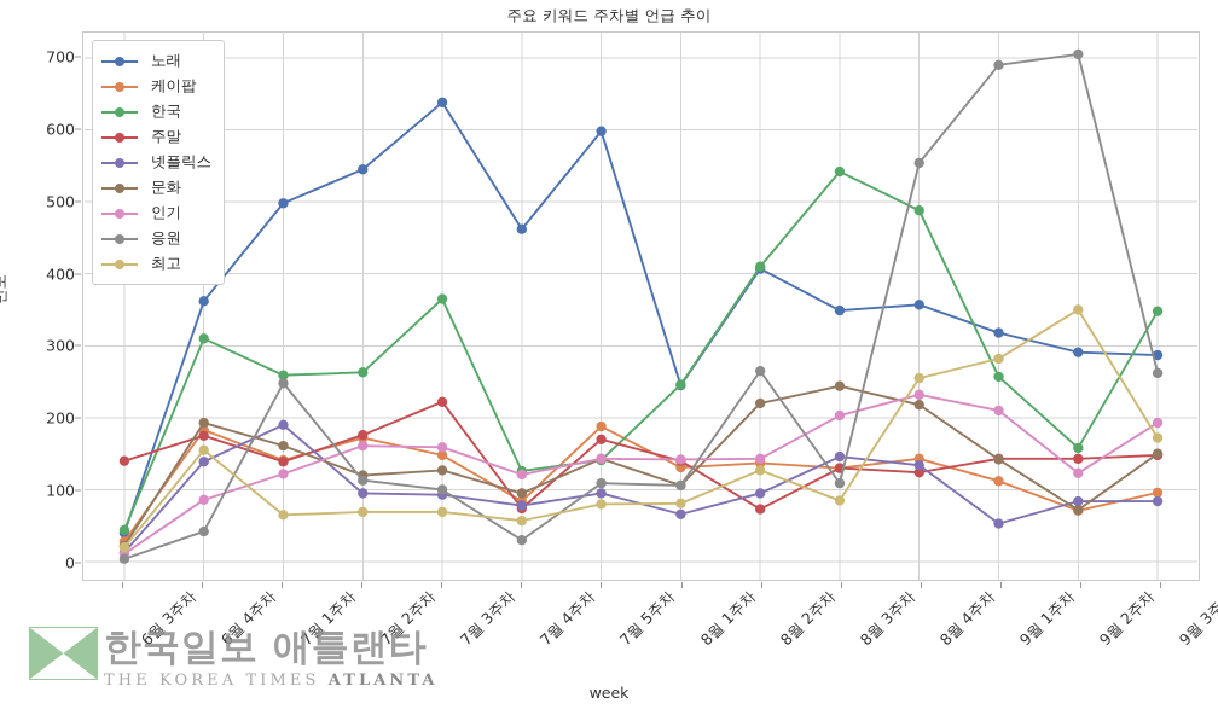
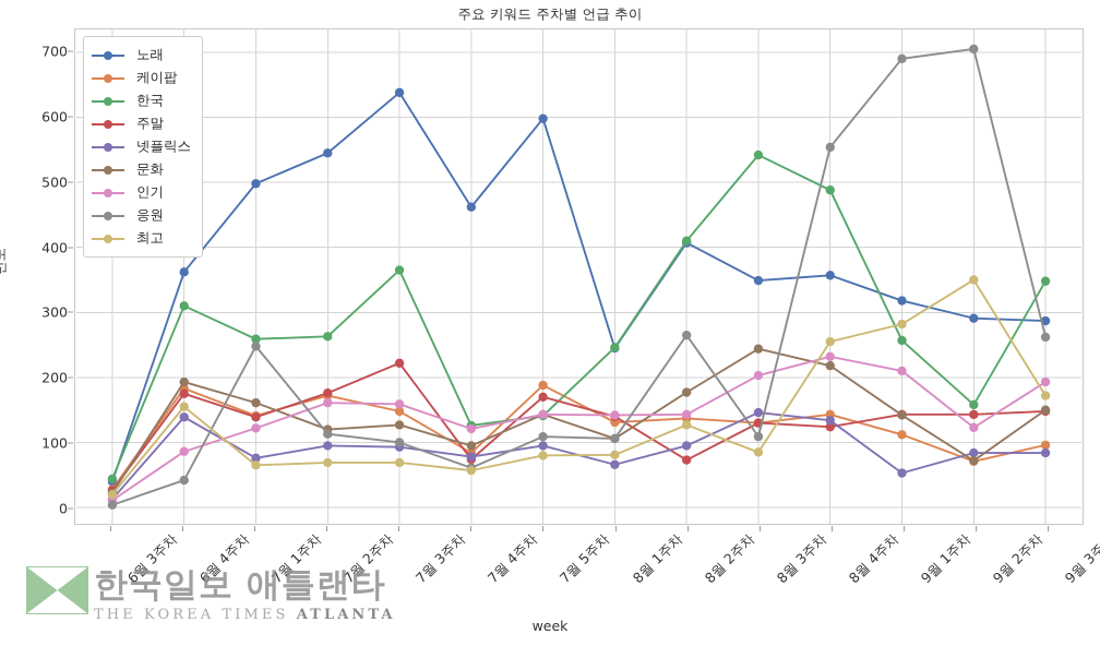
주말/6월 3주차: 140 -> 30
넷플릭스/7월 1주차: 190 -> 80
응원/7월 4주차: 30 -> 60
문화/8월 2주차: 220 -> 180
